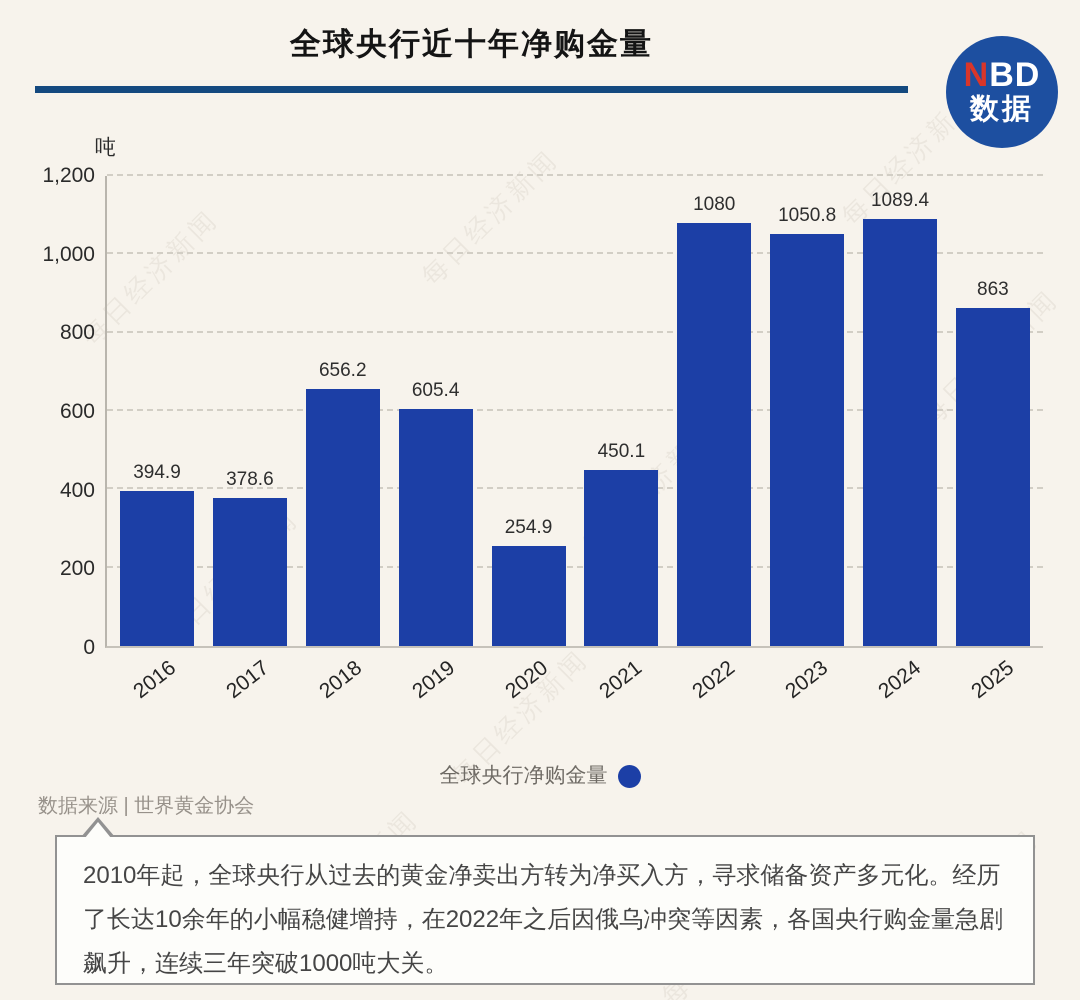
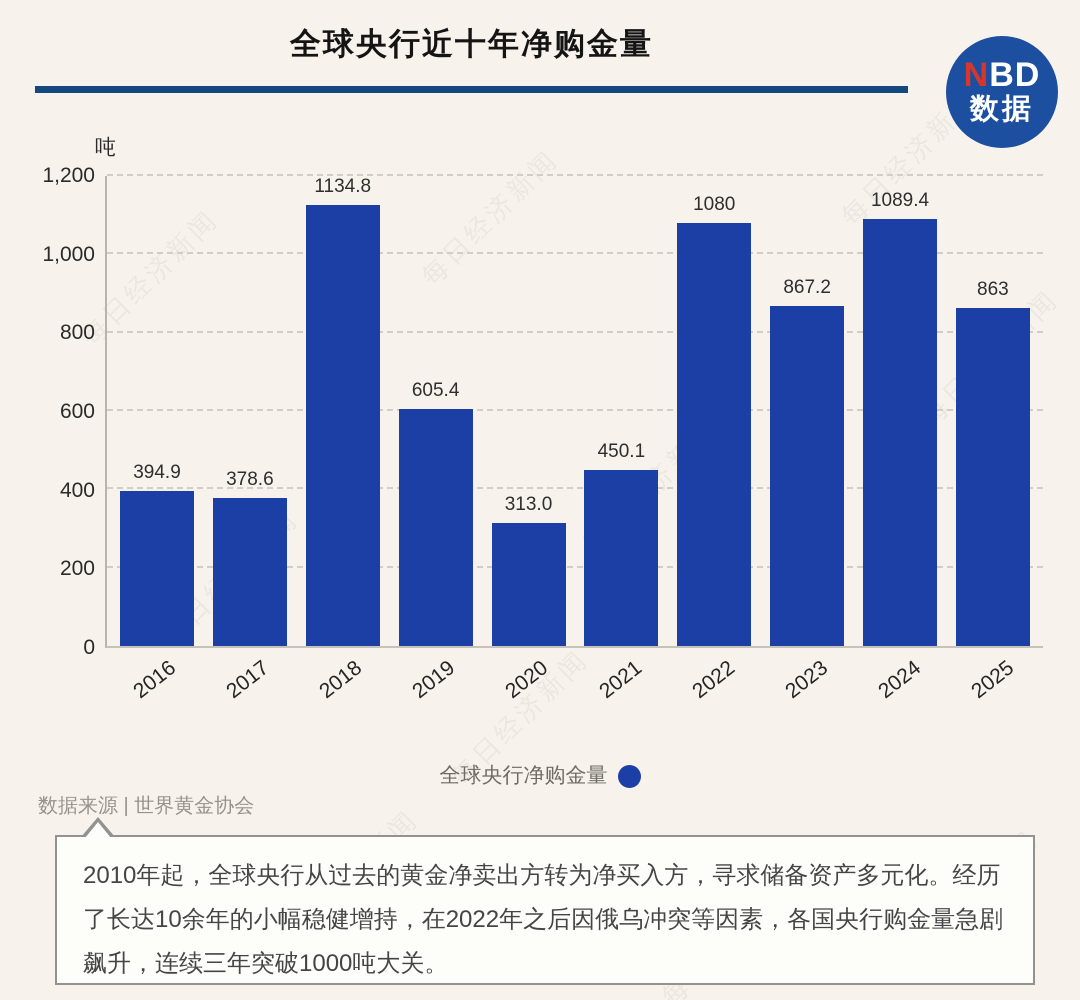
2018: 656.2 -> 1134.8
2020: 254.9 -> 313.0
2023: 1050.8 -> 867.2
